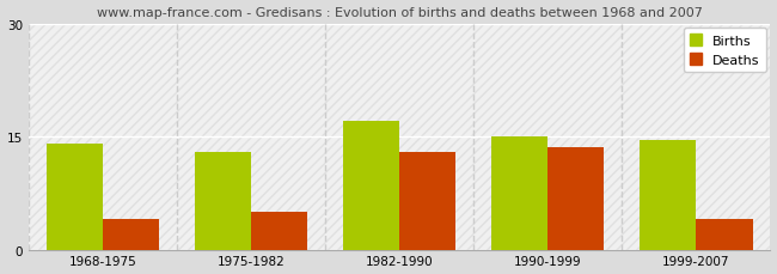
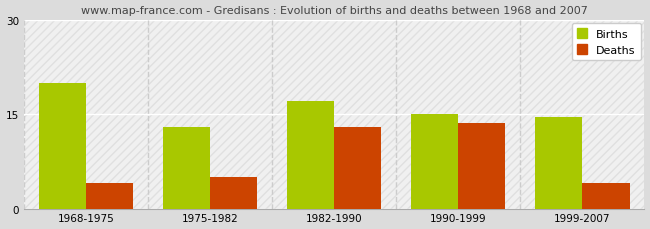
Births/1968-1975: 14.0 -> 20.0
